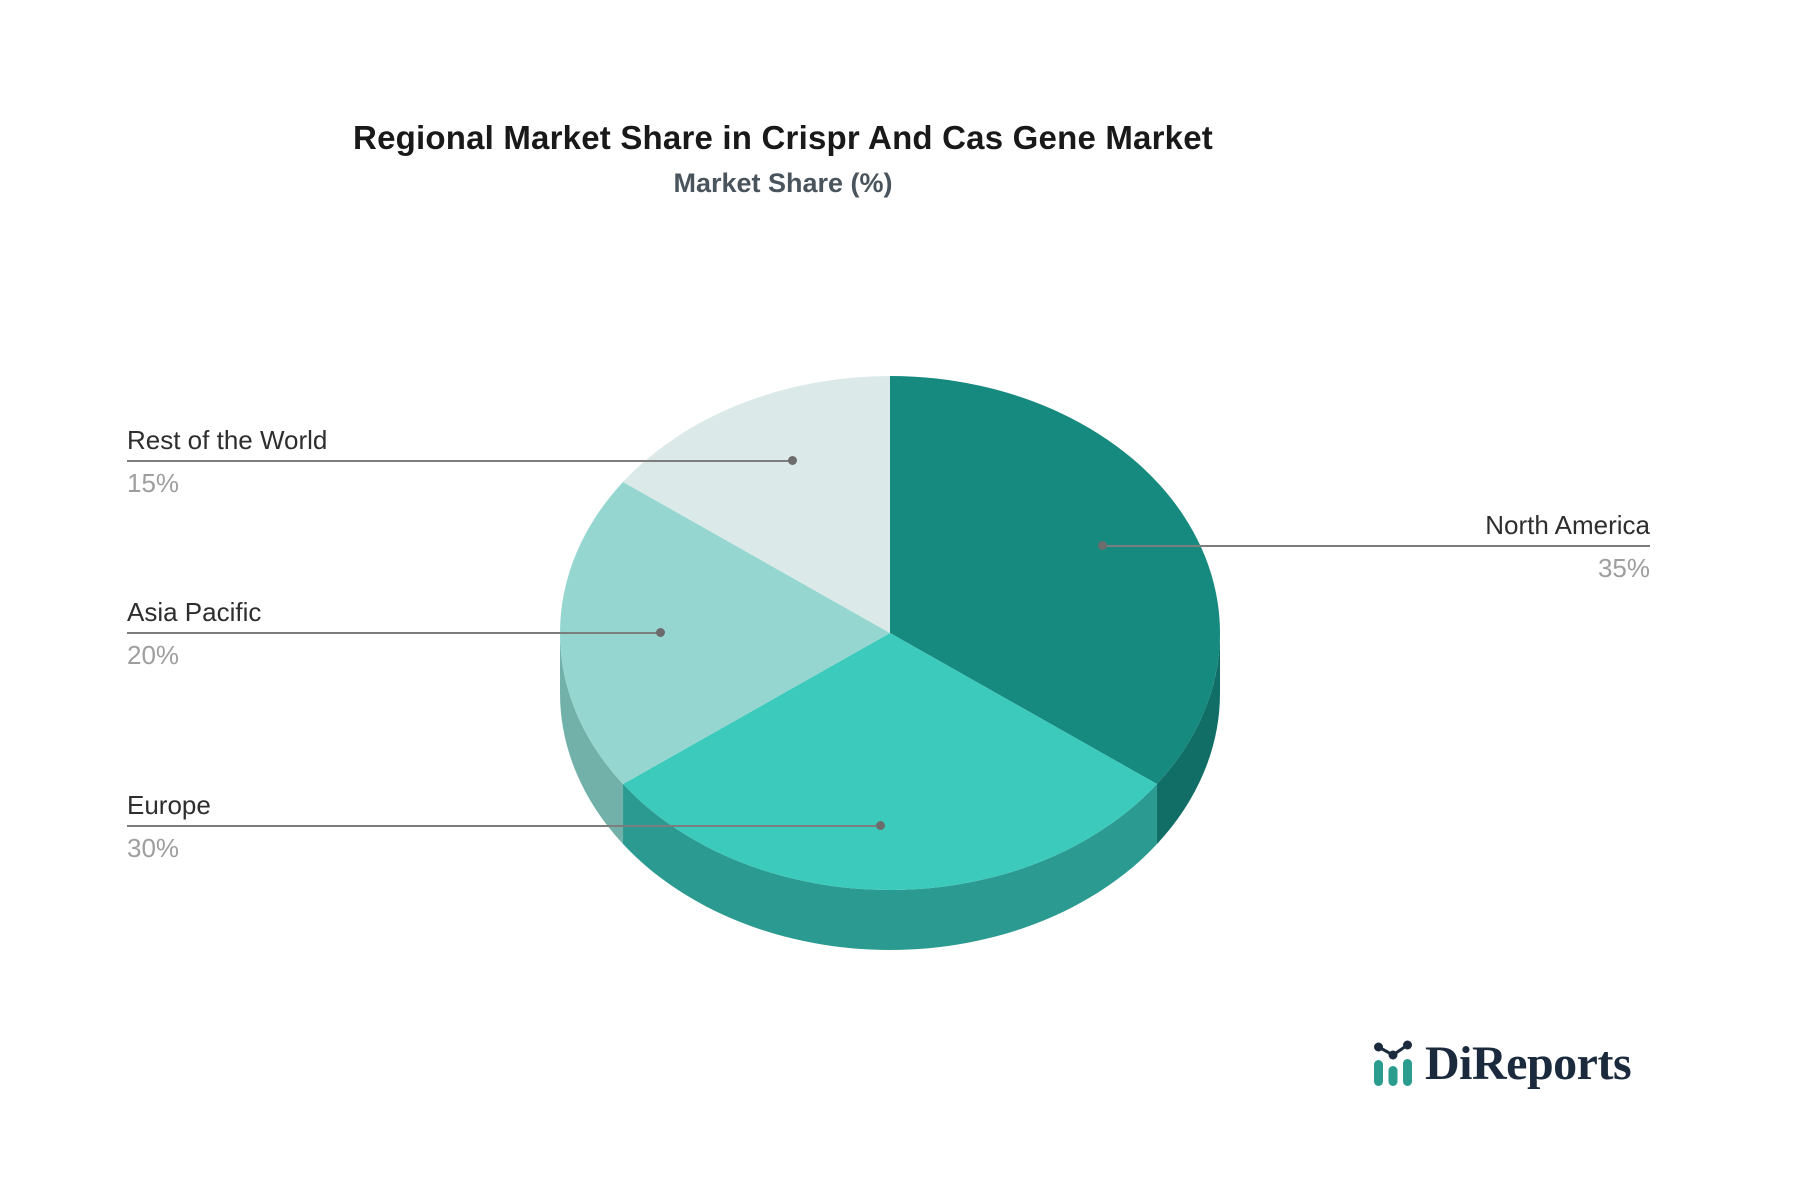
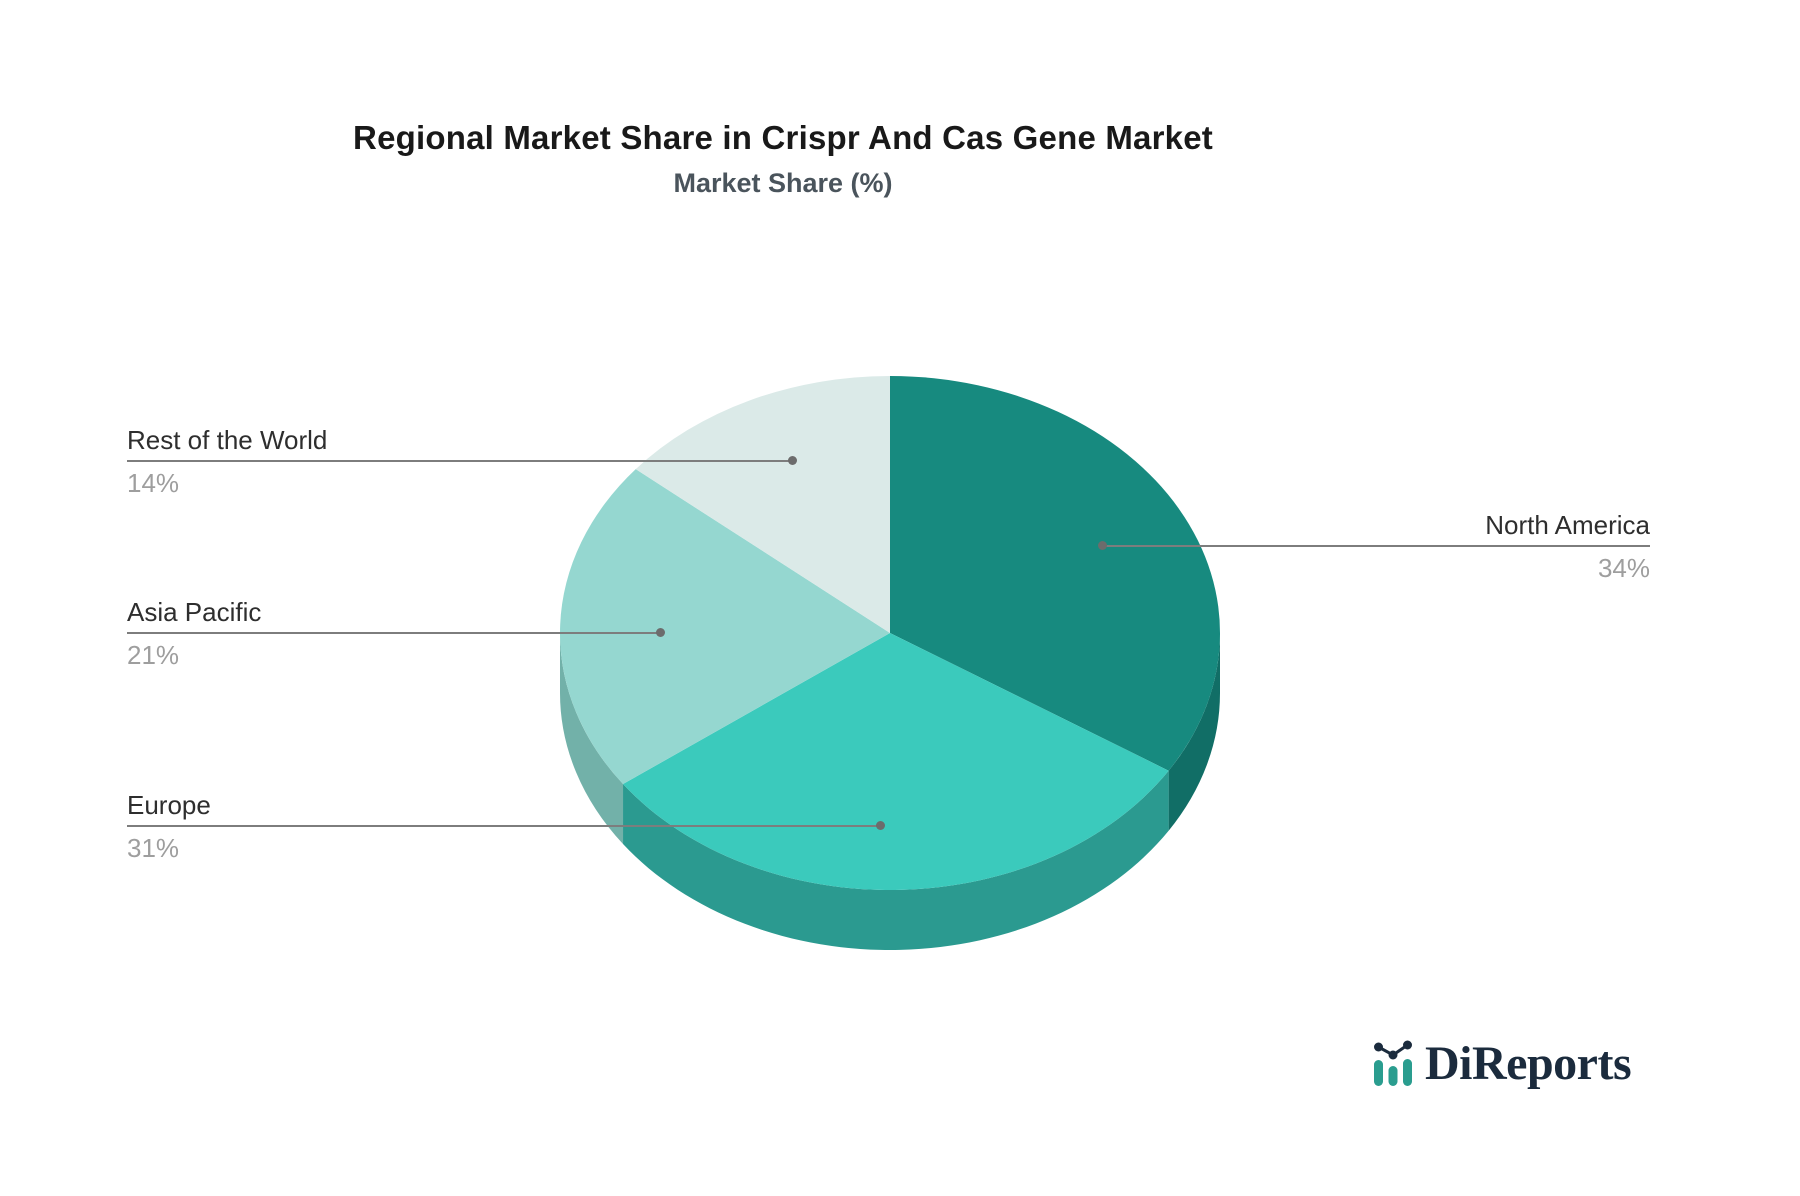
North America: 35% -> 34%
Europe: 30% -> 31%
Asia Pacific: 20% -> 21%
Rest of the World: 15% -> 14%
